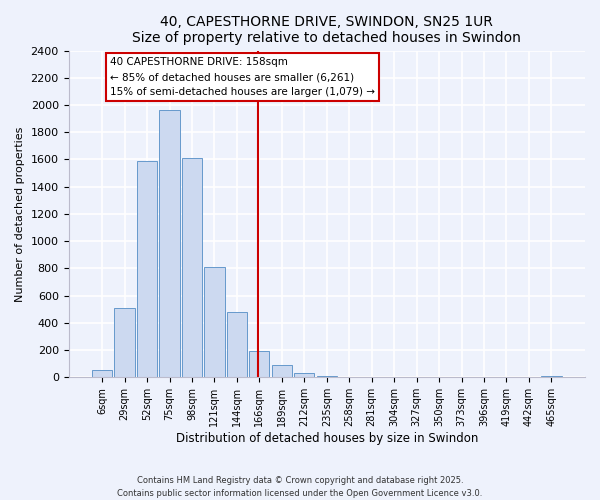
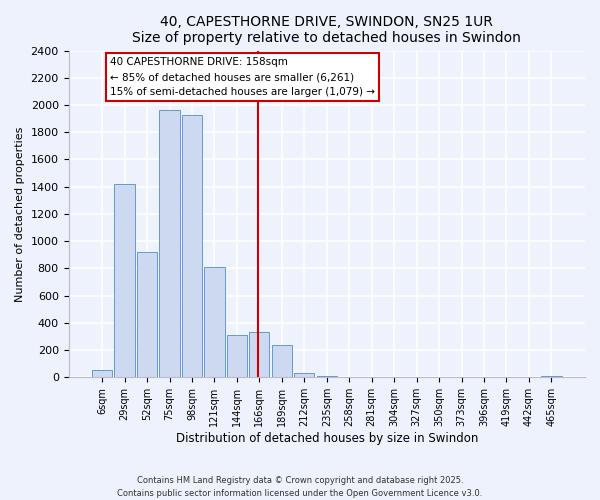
29sqm: 510 -> 1420
52sqm: 1590 -> 920
98sqm: 1610 -> 1930
144sqm: 480 -> 310
166sqm: 190 -> 330
189sqm: 90 -> 240
